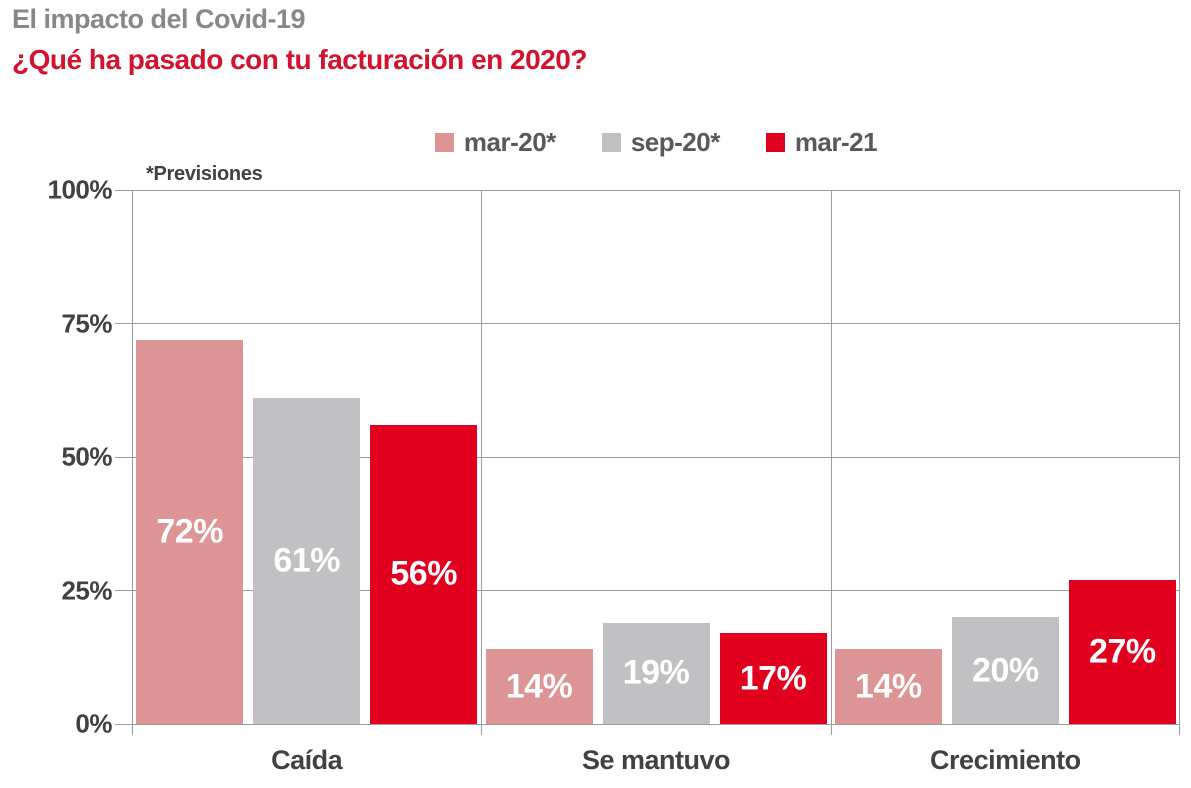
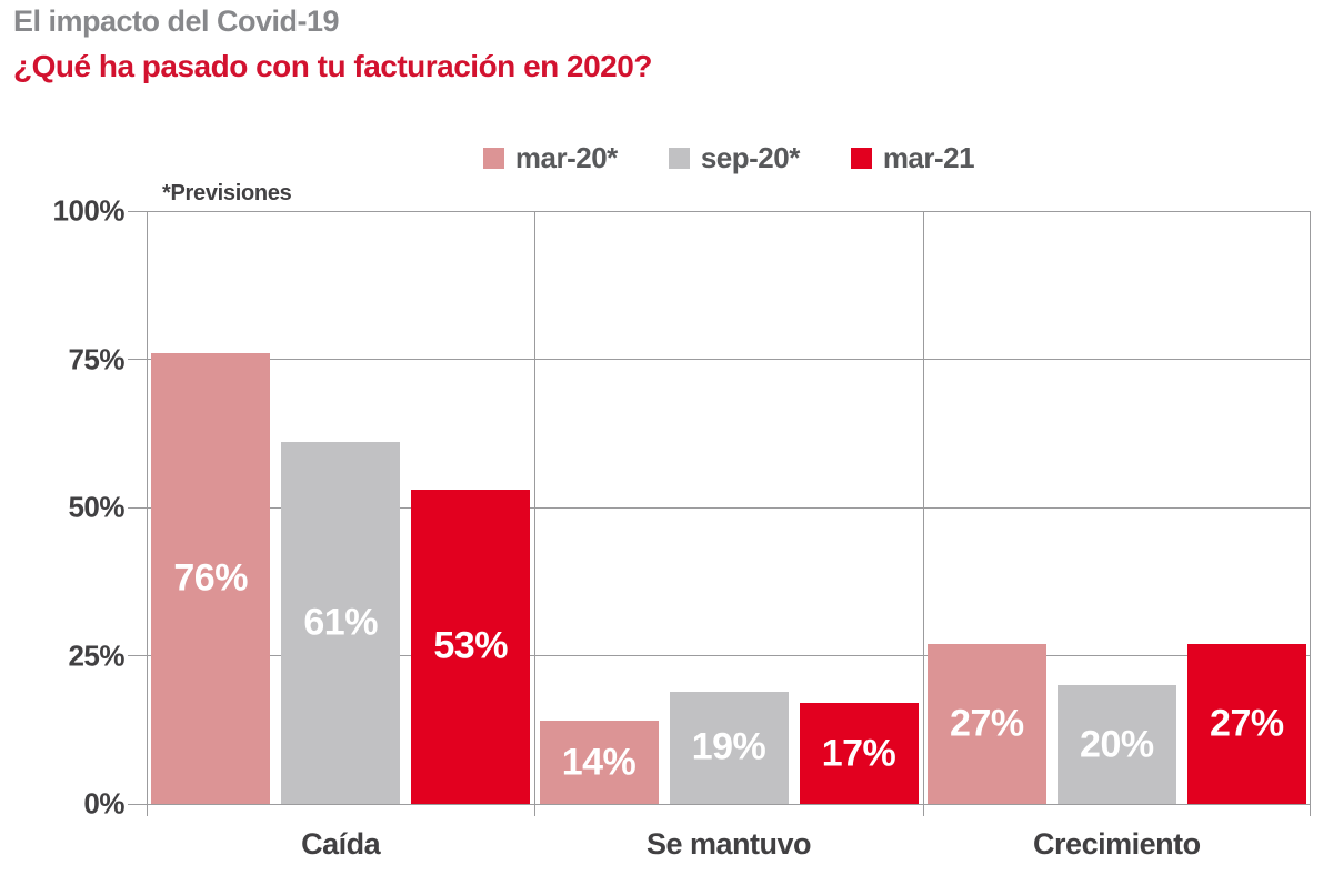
mar-20*/Caída: 72% -> 76%
mar-21/Caída: 56% -> 53%
mar-20*/Crecimiento: 14% -> 27%
